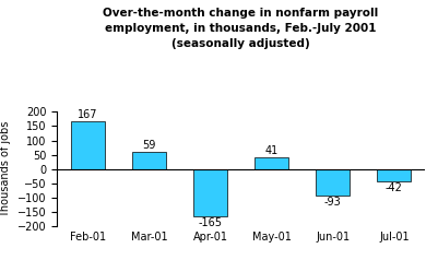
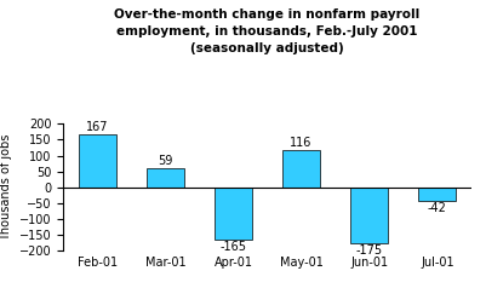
May-01: 41 -> 116
Jun-01: -93 -> -175
